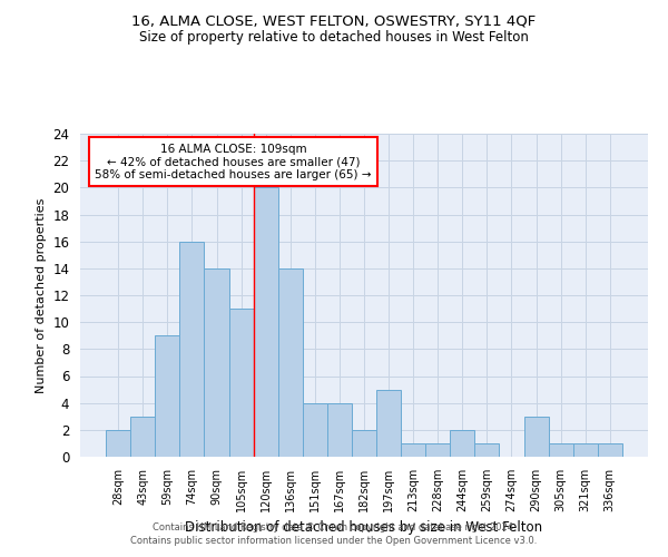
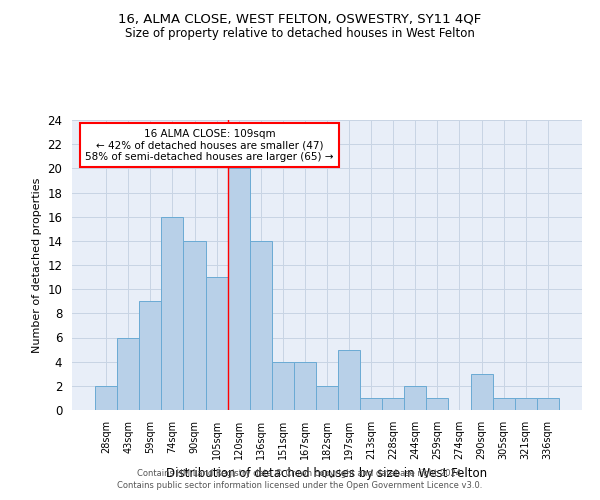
43sqm: 3 -> 6
